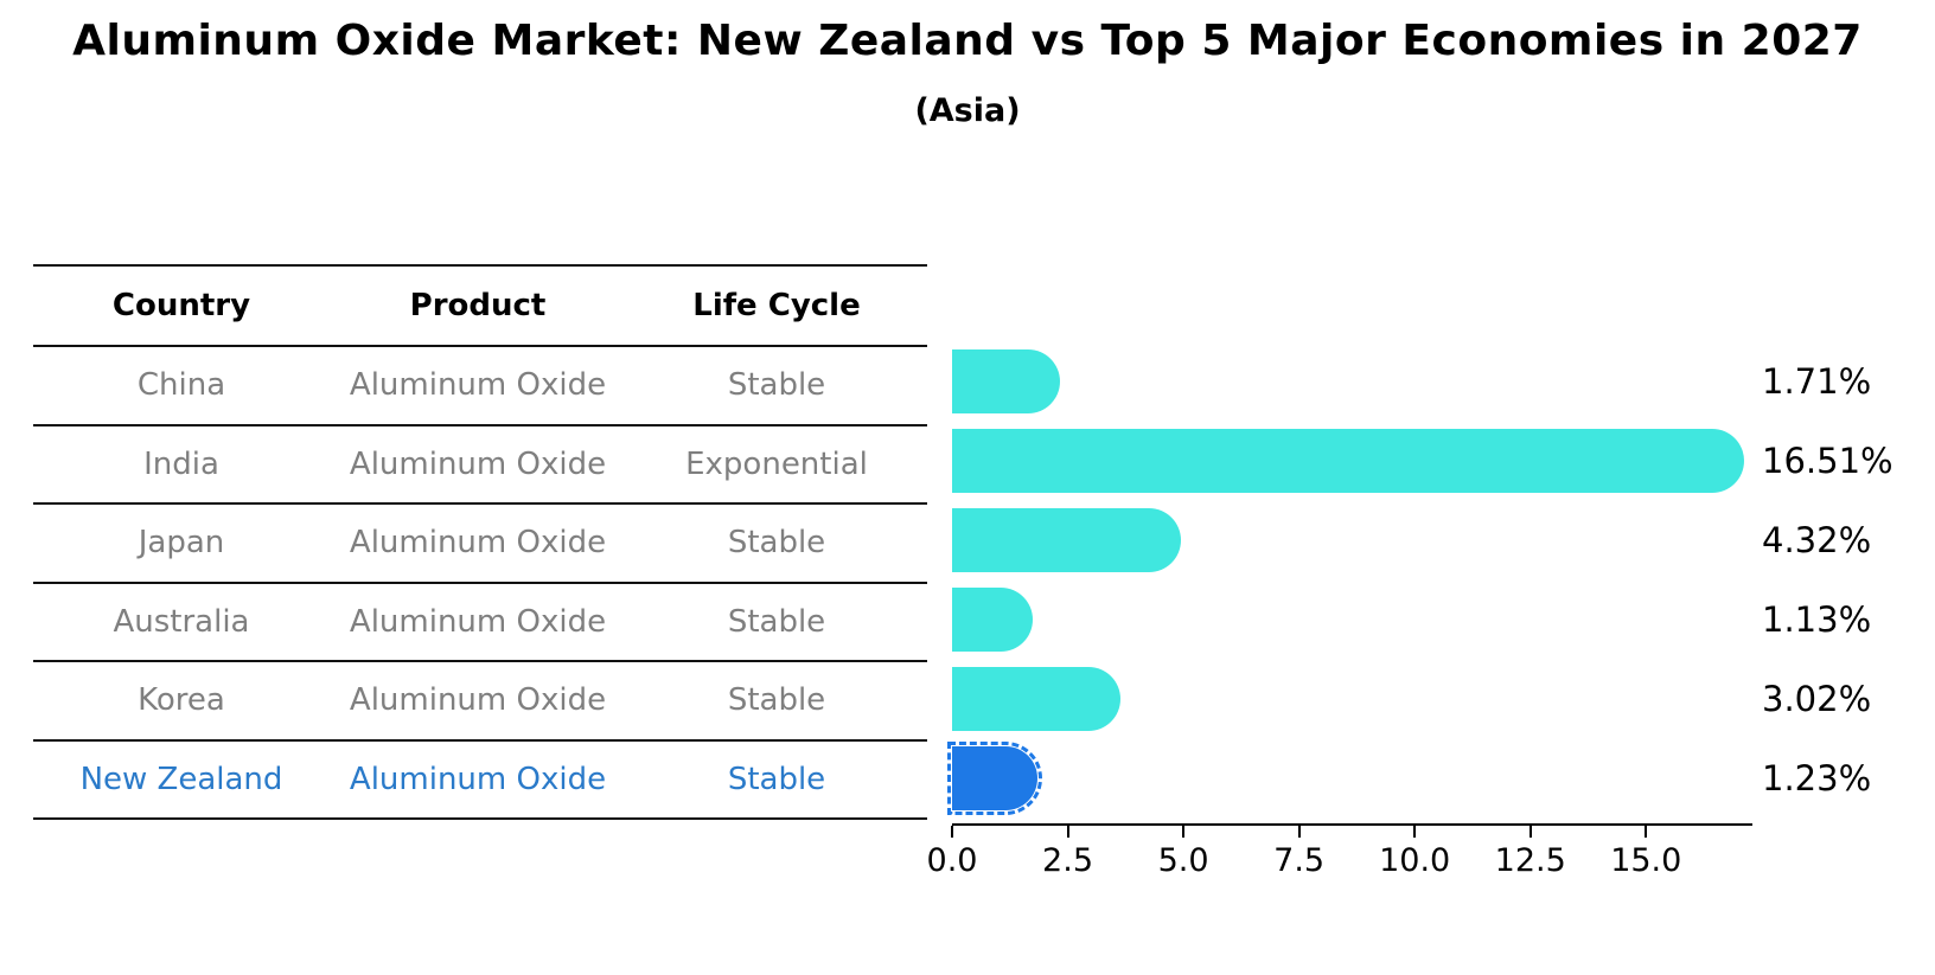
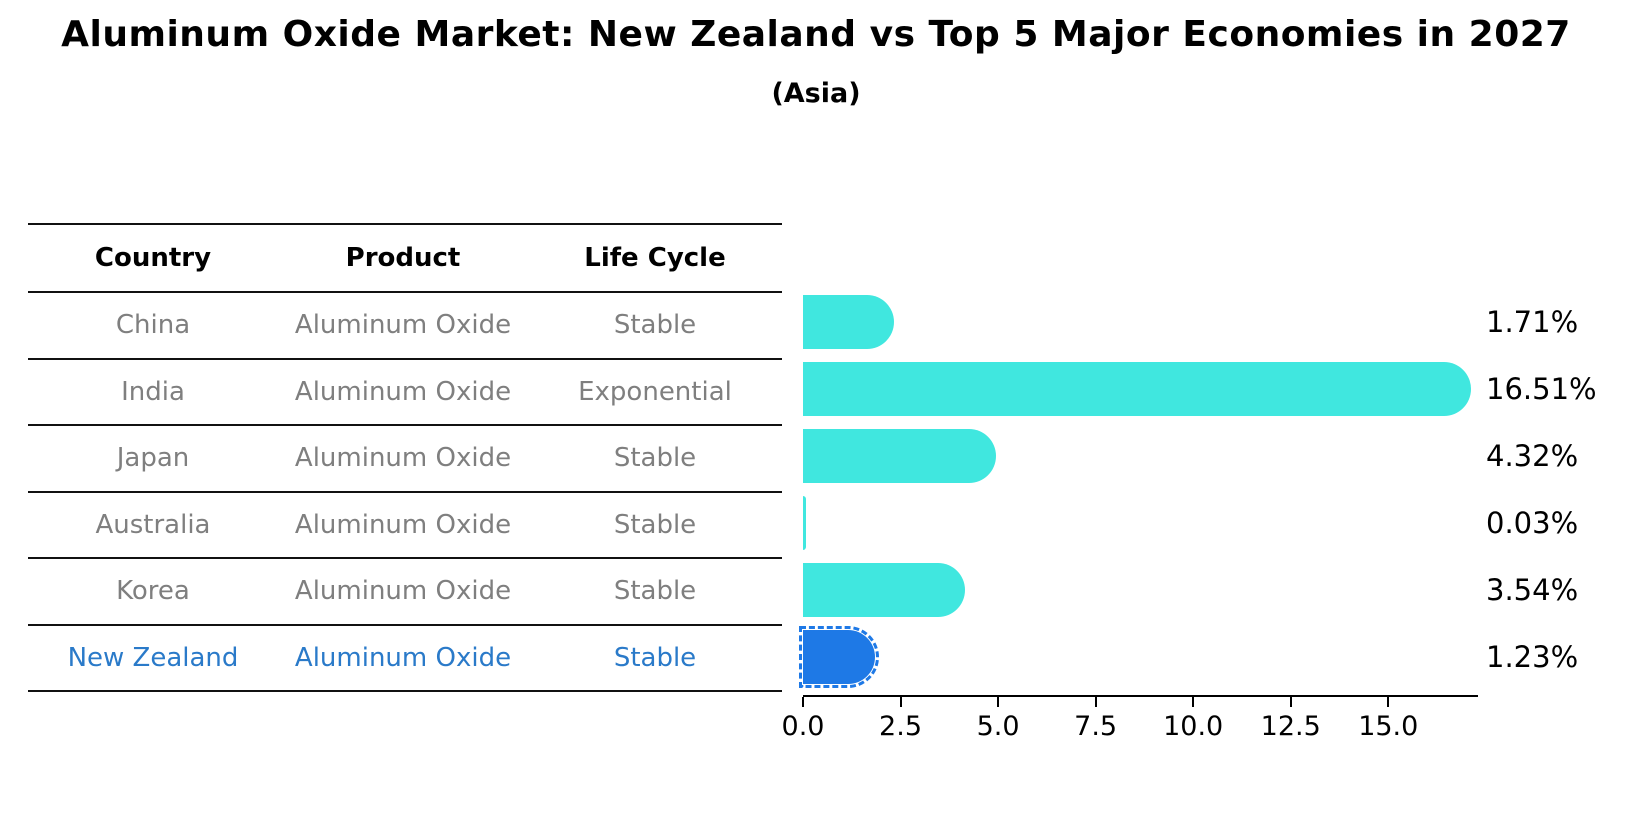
Australia: 1.13% -> 0.03%
Korea: 3.02% -> 3.54%
